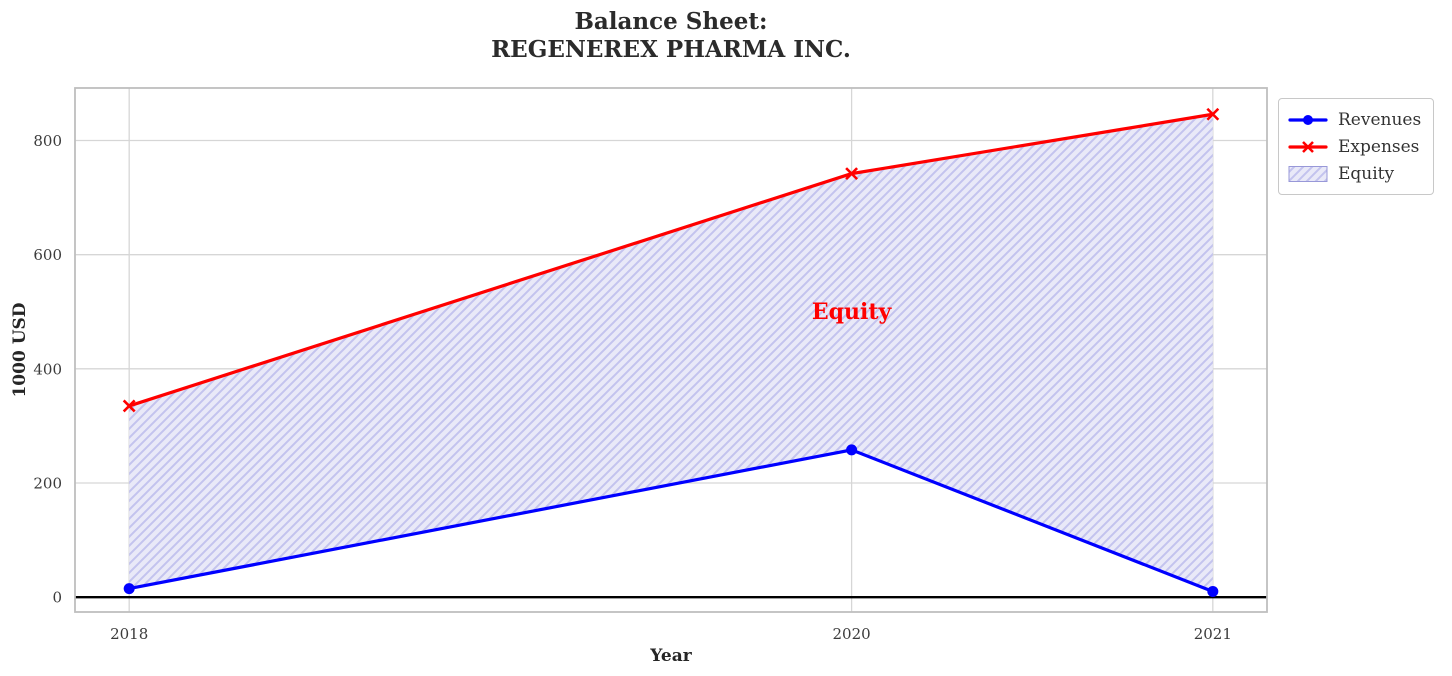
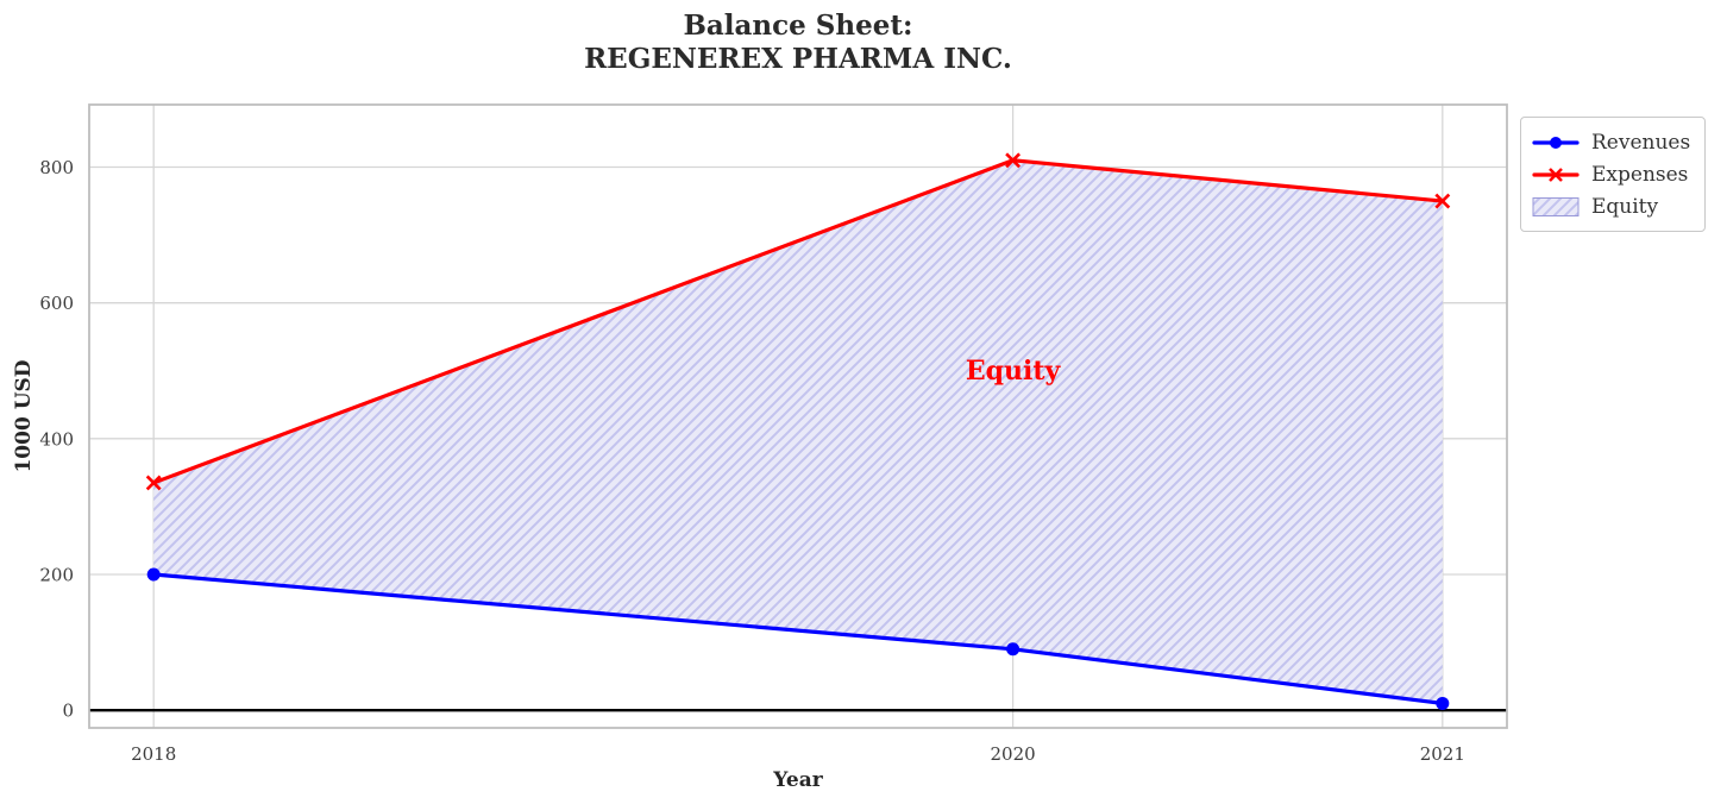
Revenues/2018: 20 -> 200
Revenues/2020: 260 -> 90
Expenses/2020: 740 -> 810
Expenses/2021: 850 -> 750
